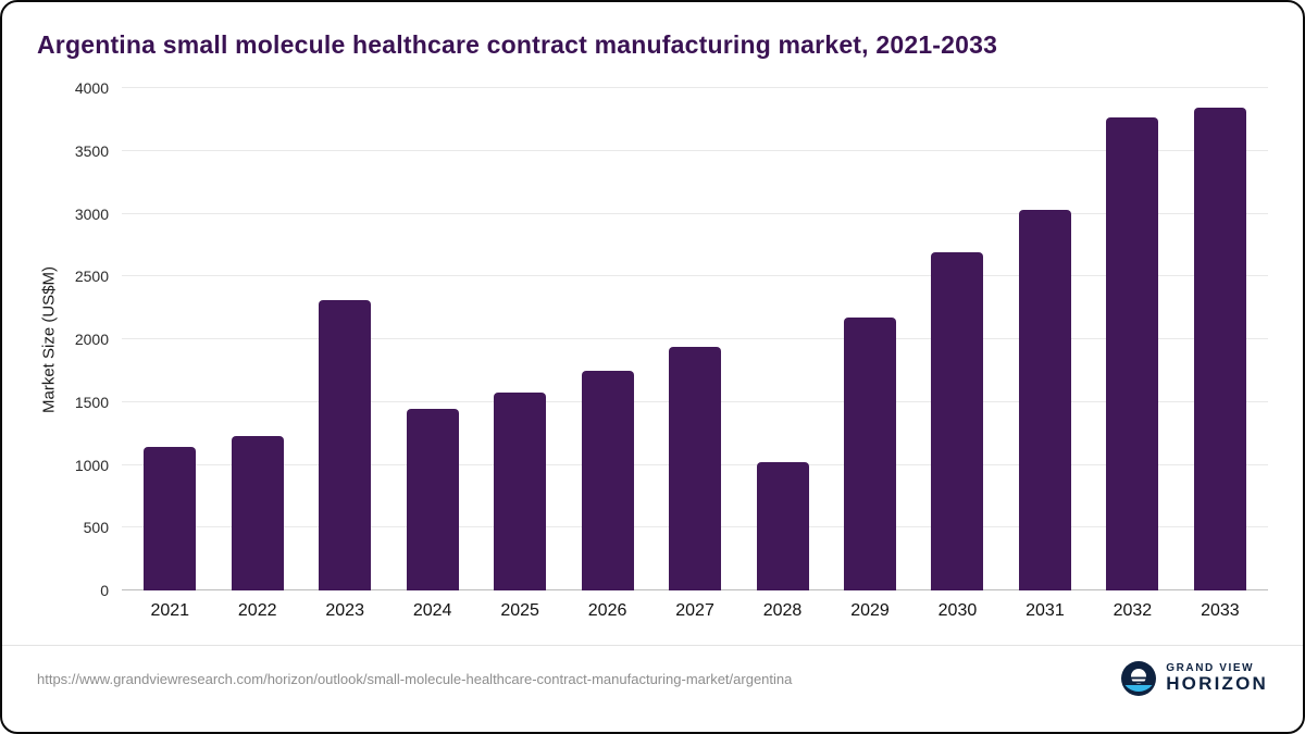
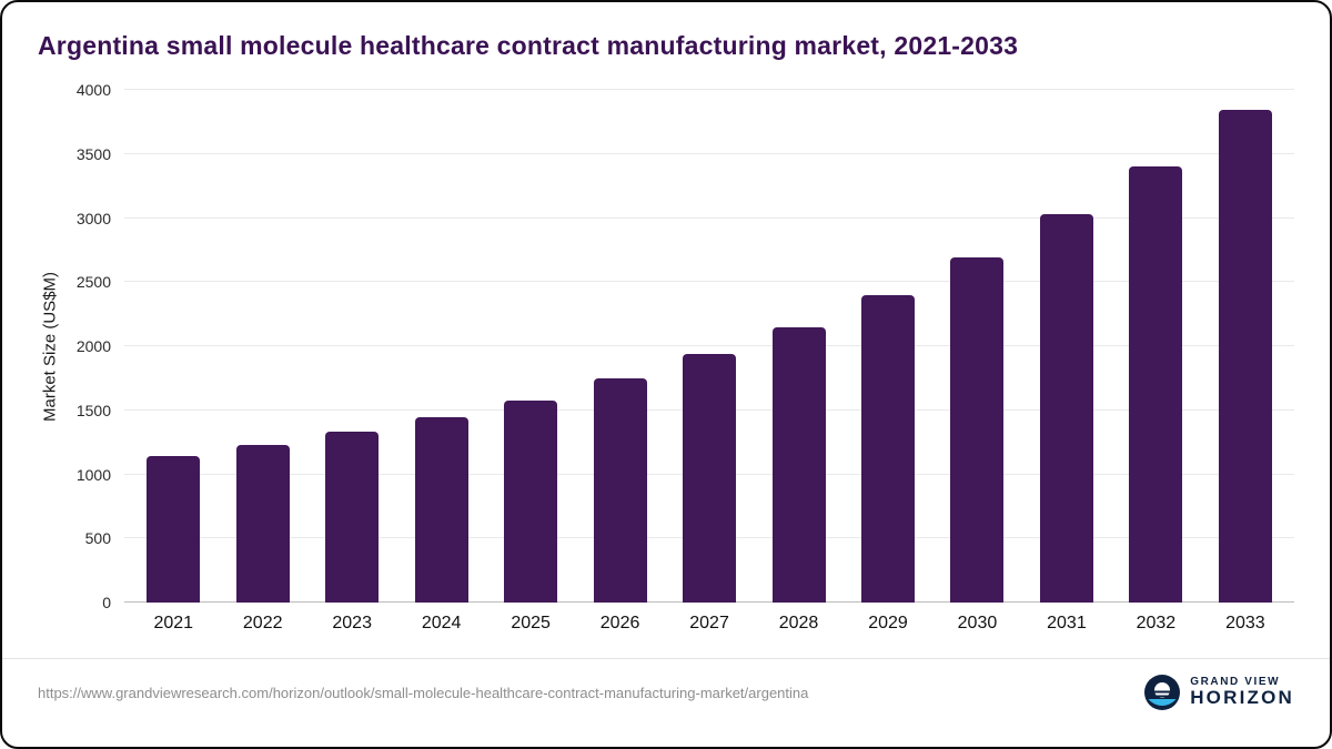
2023: 2310 -> 1330
2028: 1020 -> 2150
2029: 2170 -> 2400
2032: 3770 -> 3400
